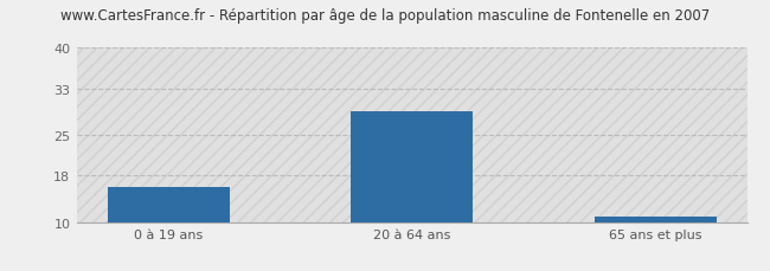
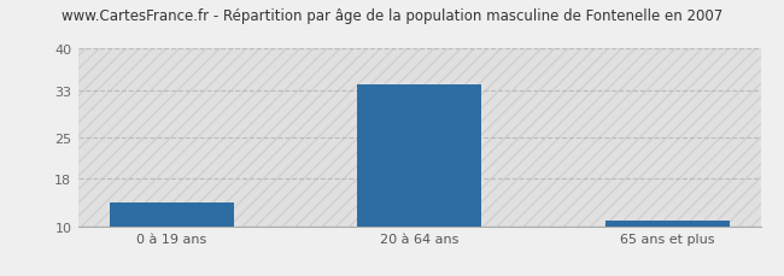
0 à 19 ans: 16 -> 14
20 à 64 ans: 29 -> 34
